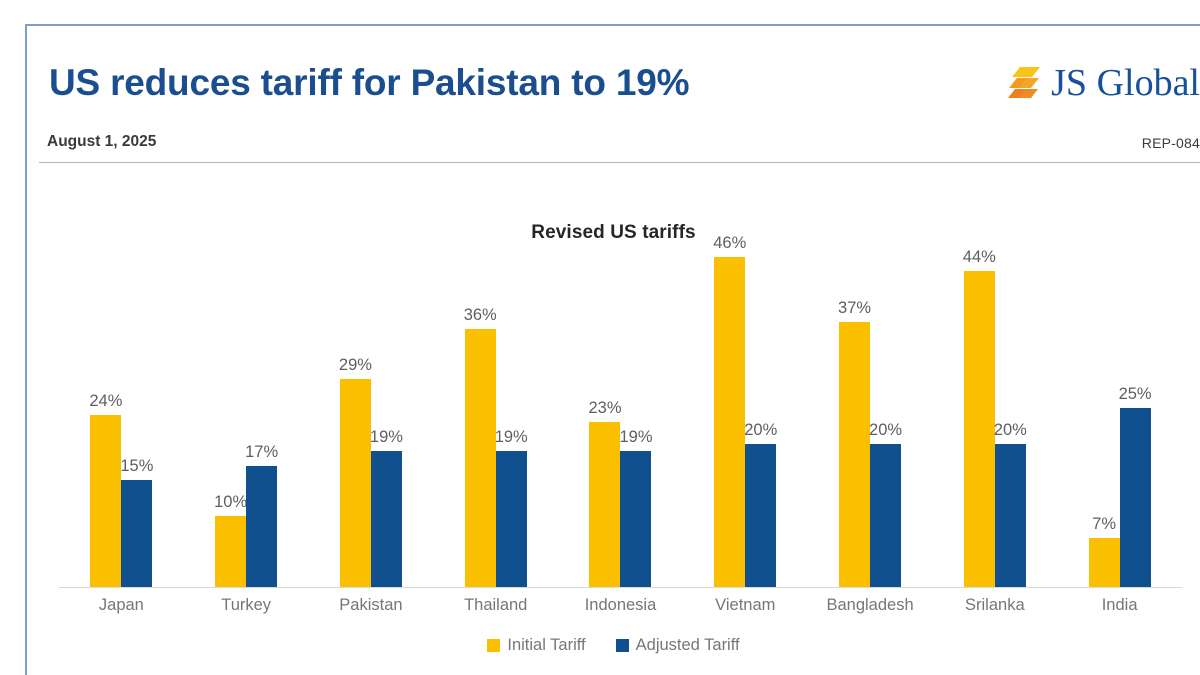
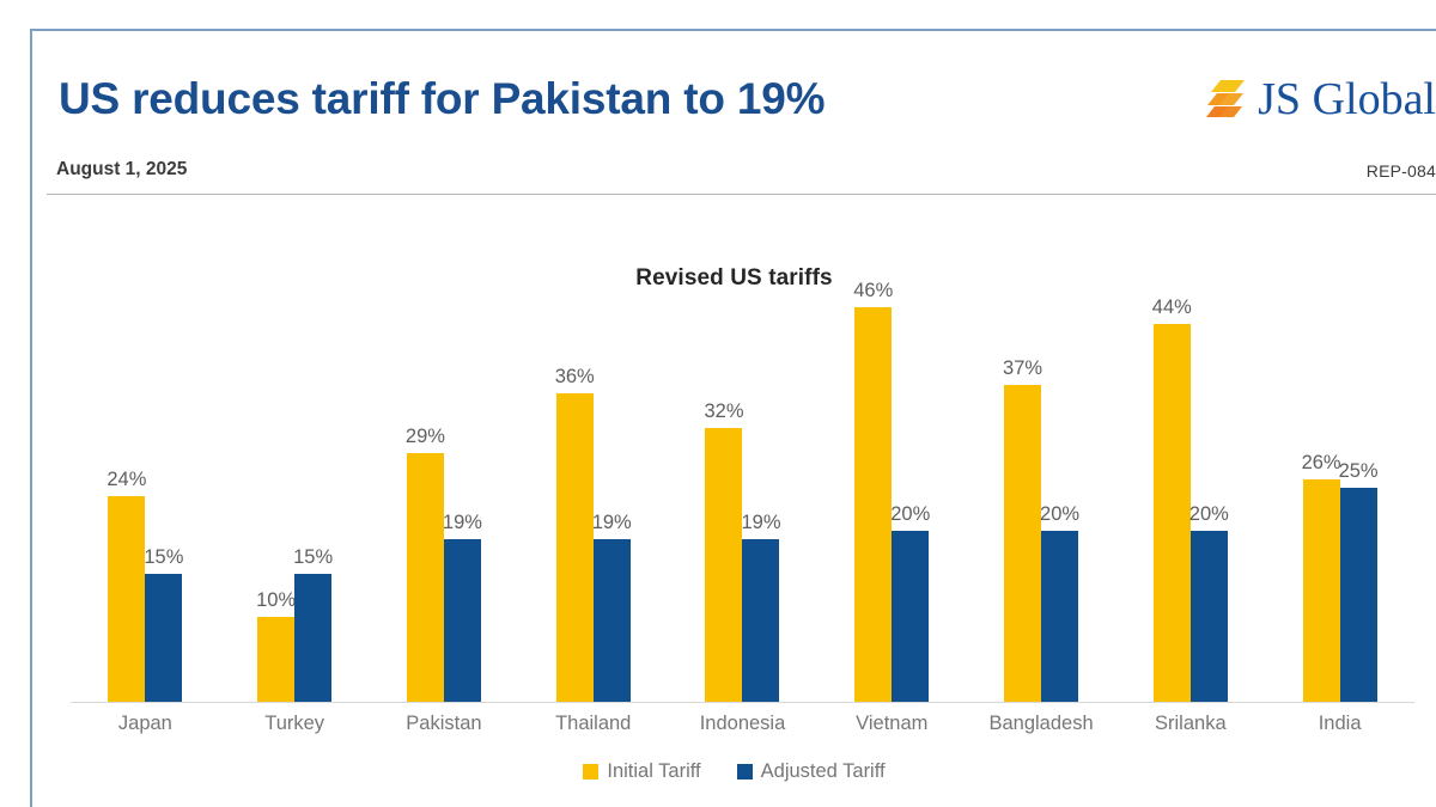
Adjusted Tariff/Turkey: 17% -> 15%
Initial Tariff/Indonesia: 23% -> 32%
Initial Tariff/India: 7% -> 26%
